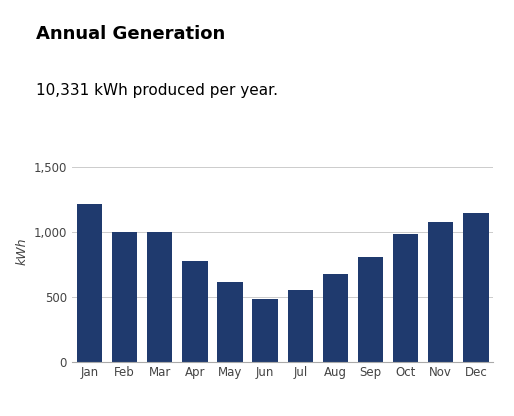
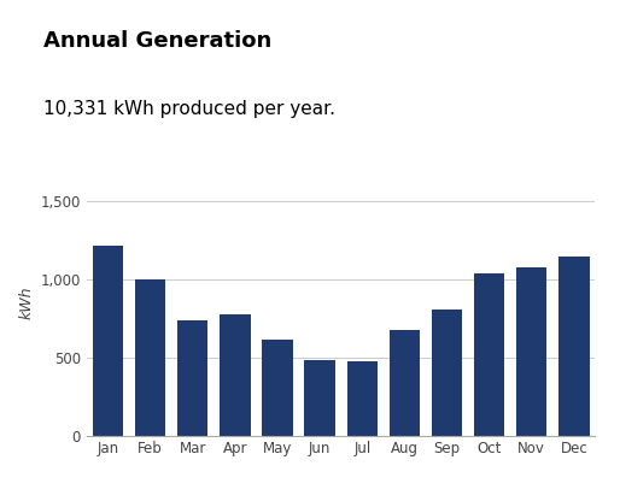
Mar: 1,000 -> 740
Jul: 560 -> 480
Oct: 980 -> 1,040
